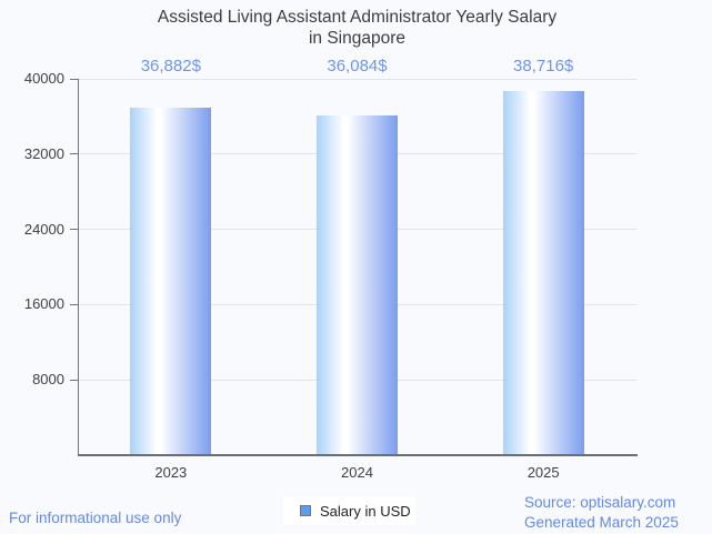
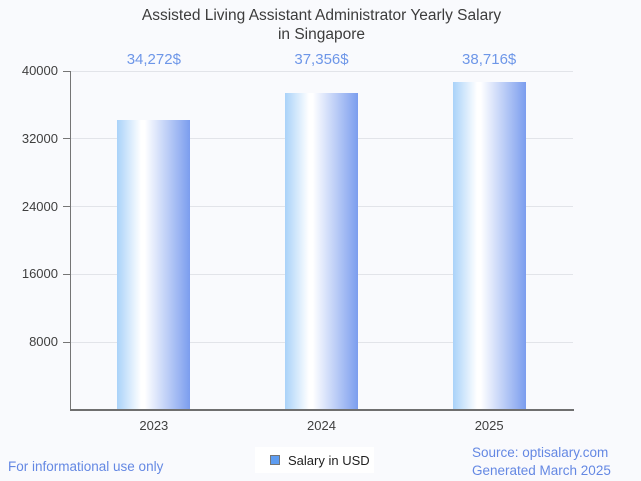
2023: 36,882 -> 34,272
2024: 36,084 -> 37,356
